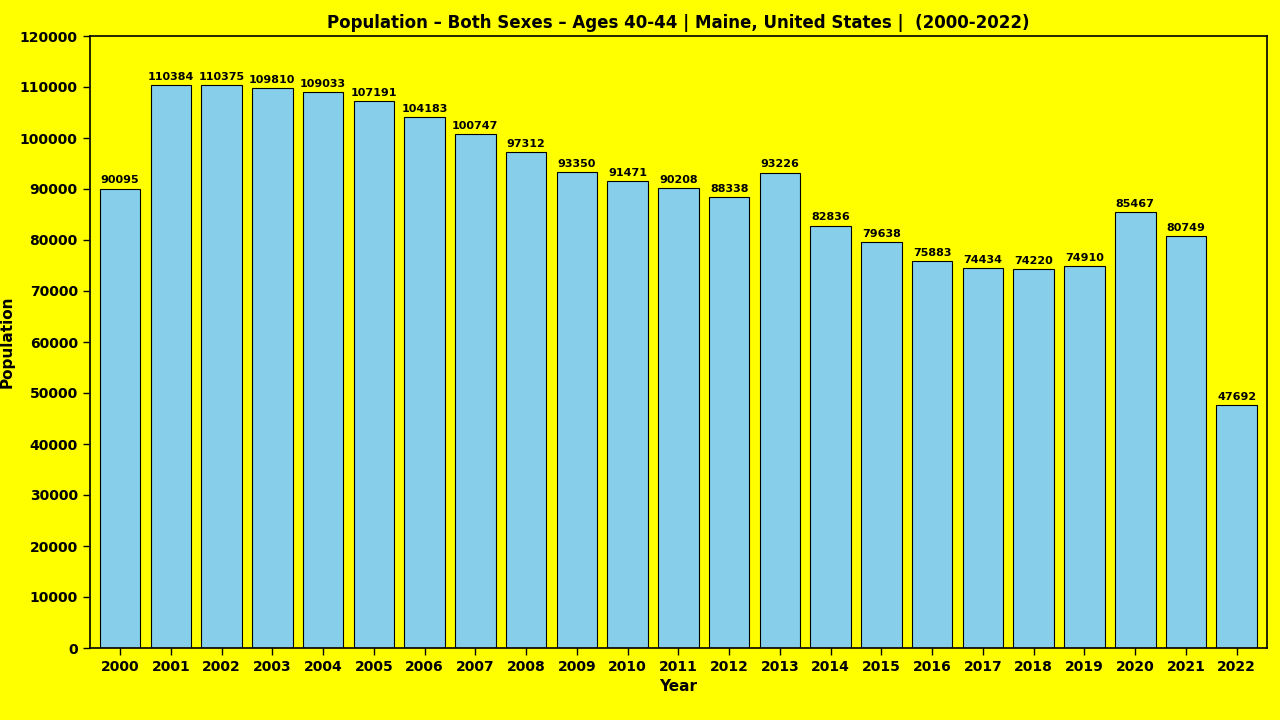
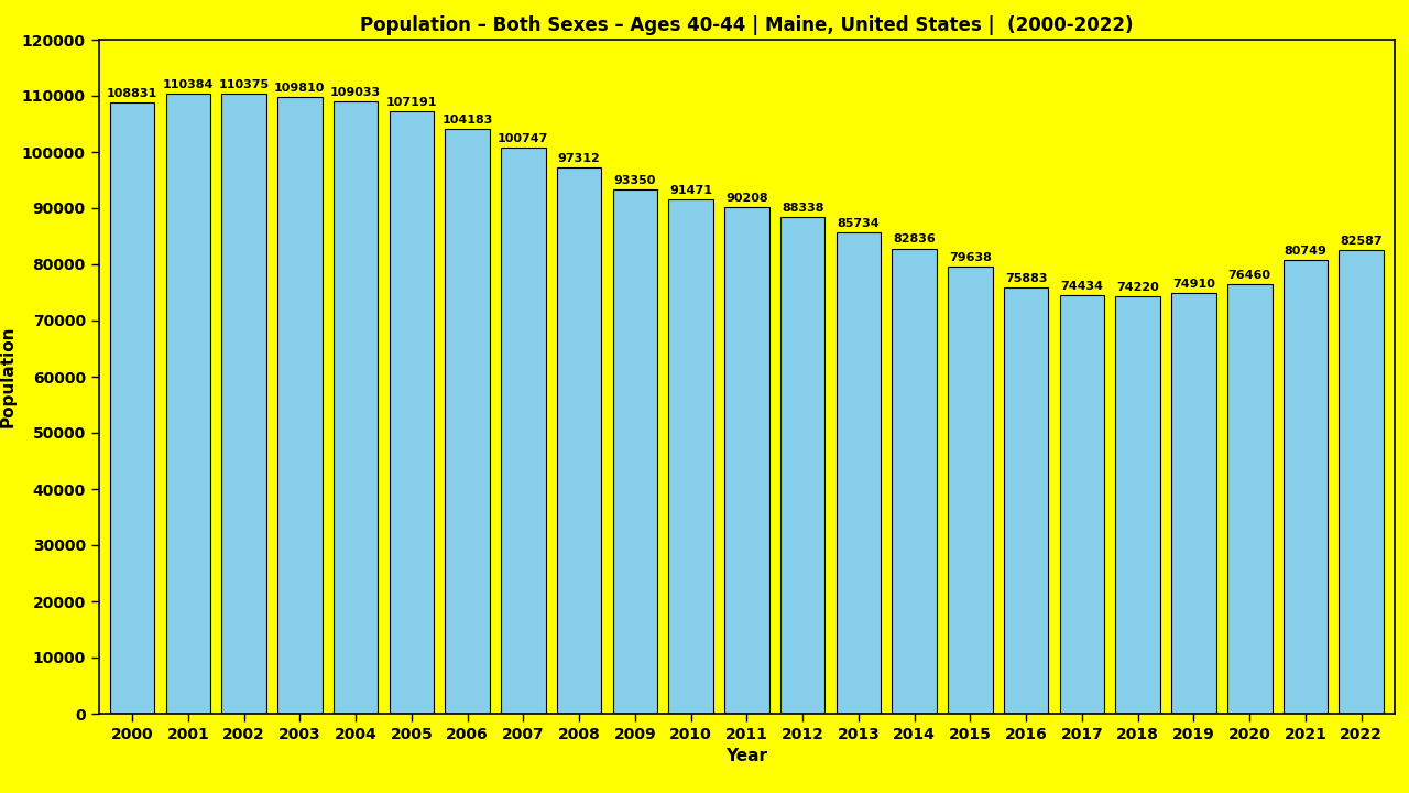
2000: 90095 -> 108831
2013: 93226 -> 85734
2020: 85467 -> 76460
2022: 47692 -> 82587
